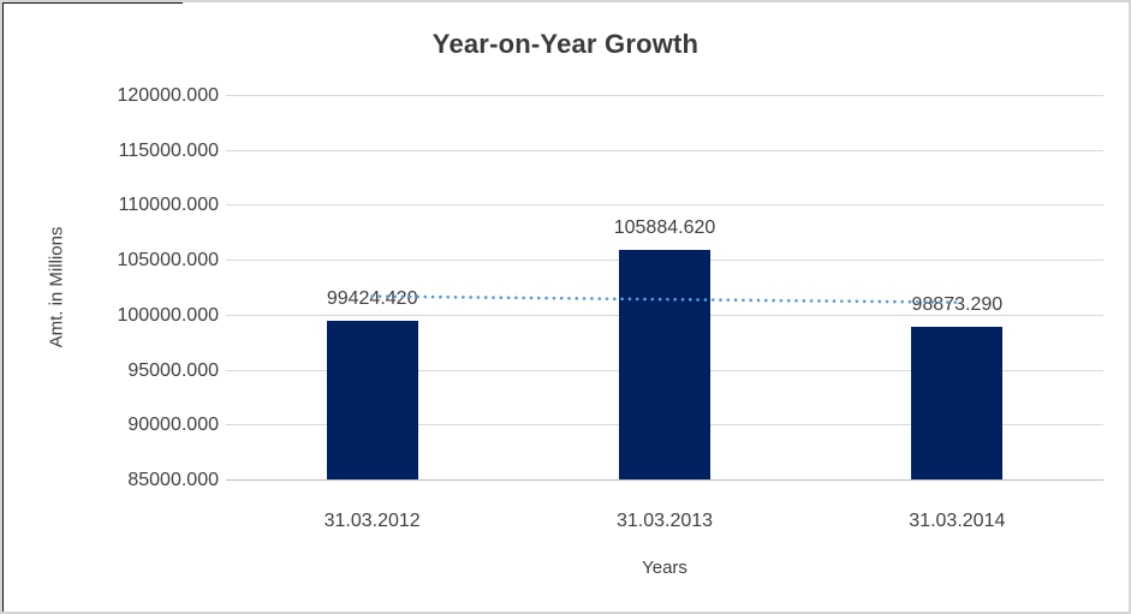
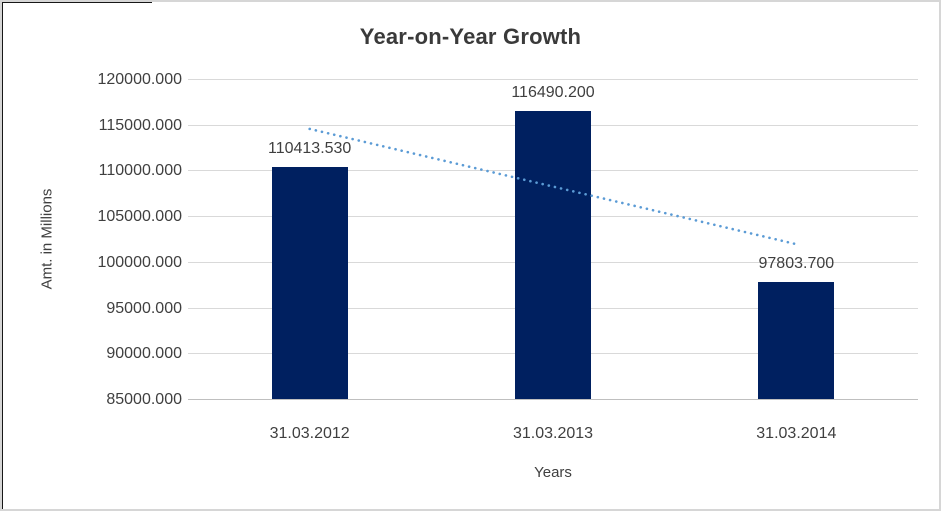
31.03.2012: 99424.420 -> 110413.530
31.03.2013: 105884.620 -> 116490.200
31.03.2014: 98873.290 -> 97803.700
